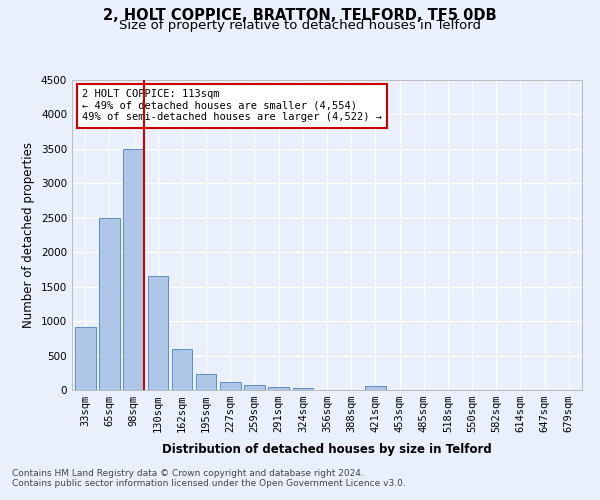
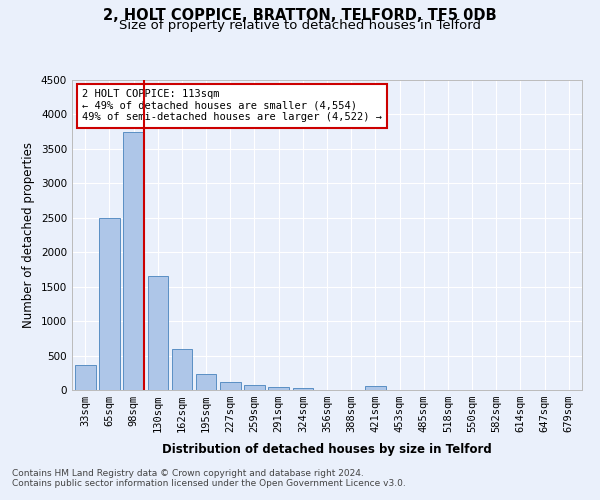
33sqm: 920 -> 370
98sqm: 3500 -> 3750
